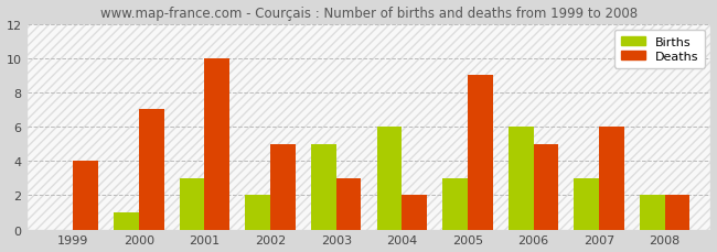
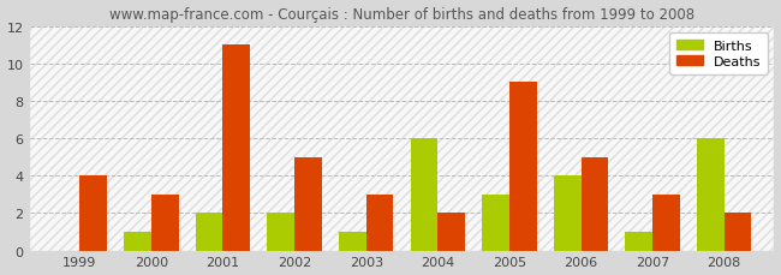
Deaths/2000: 7 -> 3
Births/2001: 3 -> 2
Deaths/2001: 10 -> 11
Births/2003: 5 -> 1
Births/2006: 6 -> 4
Births/2007: 3 -> 1
Deaths/2007: 6 -> 3
Births/2008: 2 -> 6
